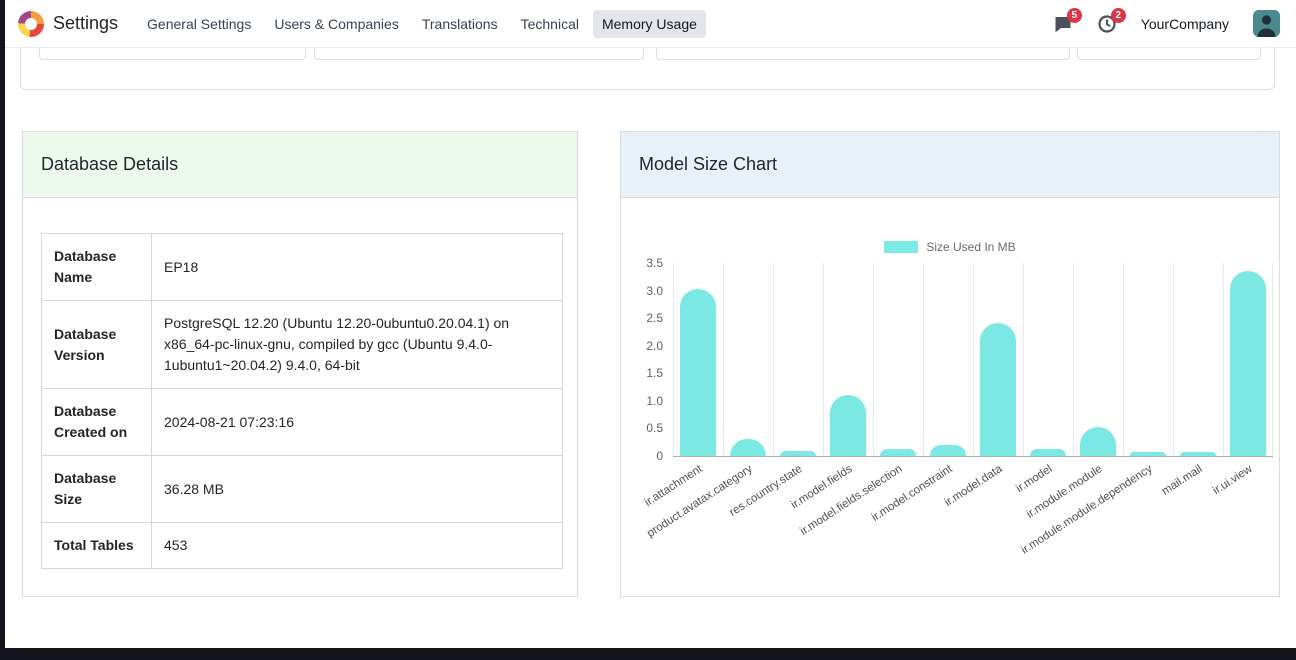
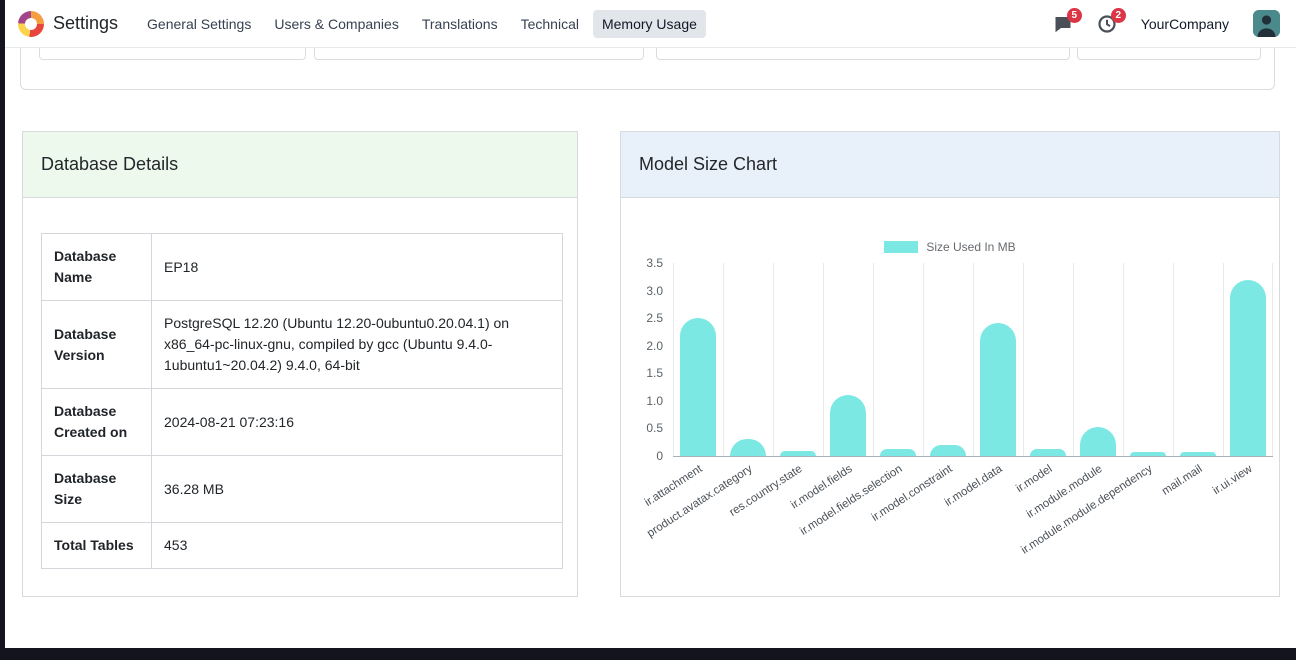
ir.attachment: 3.0 -> 2.5
ir.ui.view: 3.4 -> 3.2
